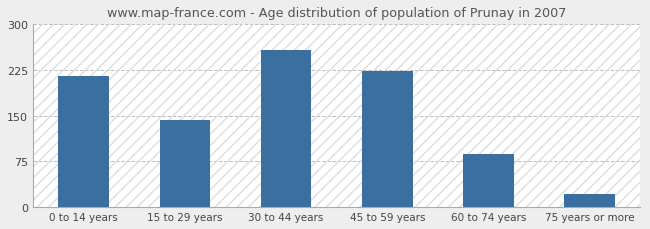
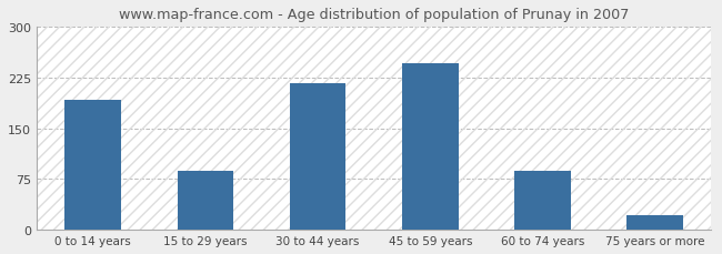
0 to 14 years: 215 -> 192
15 to 29 years: 143 -> 88
30 to 44 years: 257 -> 216
45 to 59 years: 224 -> 246
